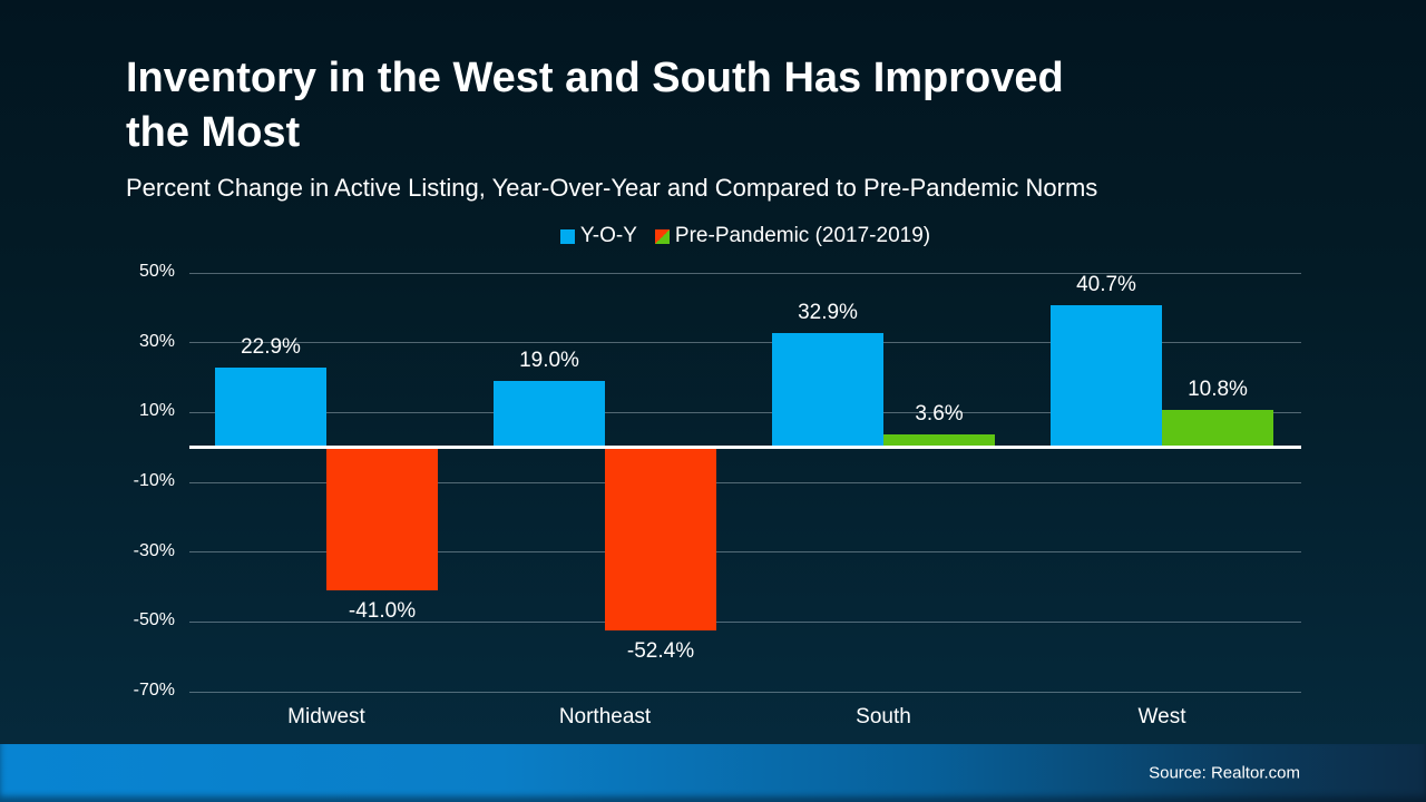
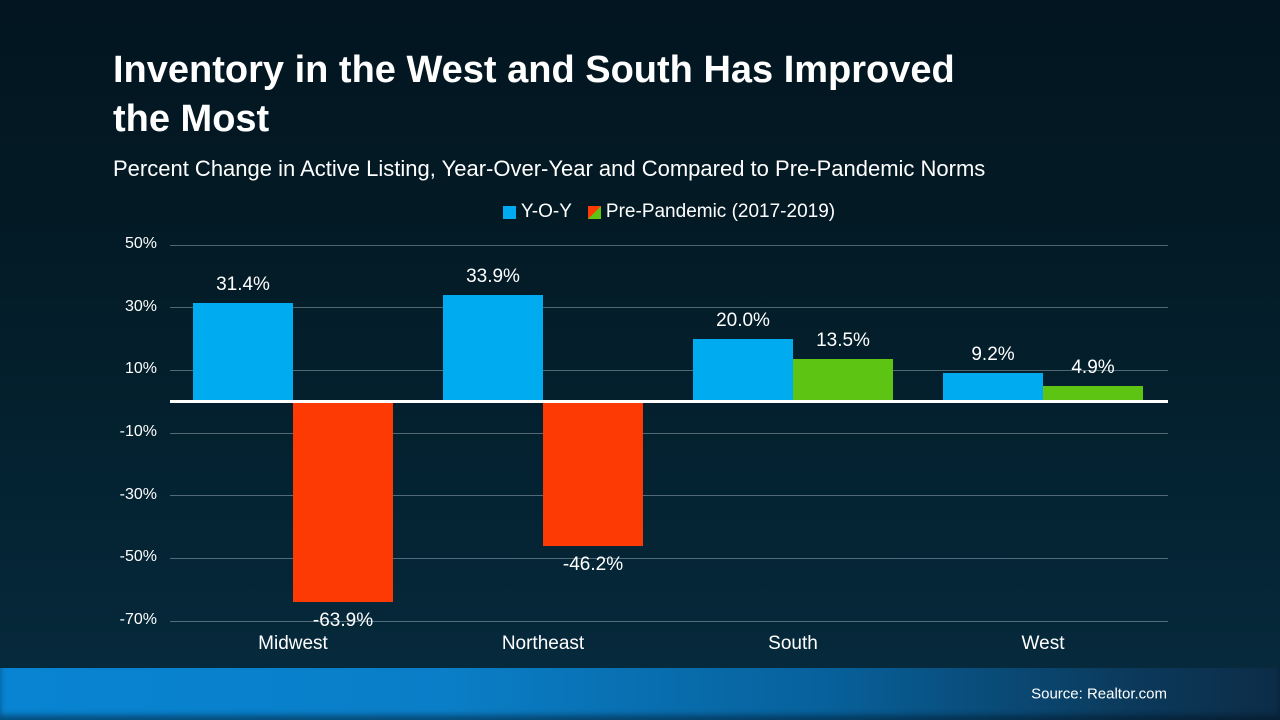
Y-O-Y/Midwest: 22.9% -> 31.4%
Pre-Pandemic (2017-2019)/Midwest: -41.0% -> -63.9%
Y-O-Y/Northeast: 19.0% -> 33.9%
Pre-Pandemic (2017-2019)/Northeast: -52.4% -> -46.2%
Y-O-Y/South: 32.9% -> 20.0%
Pre-Pandemic (2017-2019)/South: 3.6% -> 13.5%
Y-O-Y/West: 40.7% -> 9.2%
Pre-Pandemic (2017-2019)/West: 10.8% -> 4.9%
